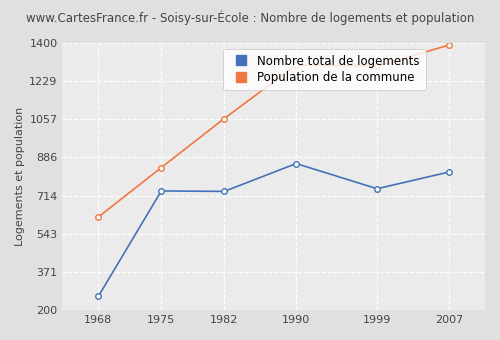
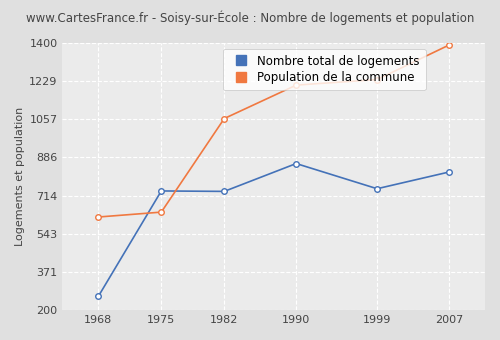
Population de la commune/1975: 840 -> 640
Population de la commune/1990: 1300 -> 1210
Population de la commune/1999: 1295 -> 1235
